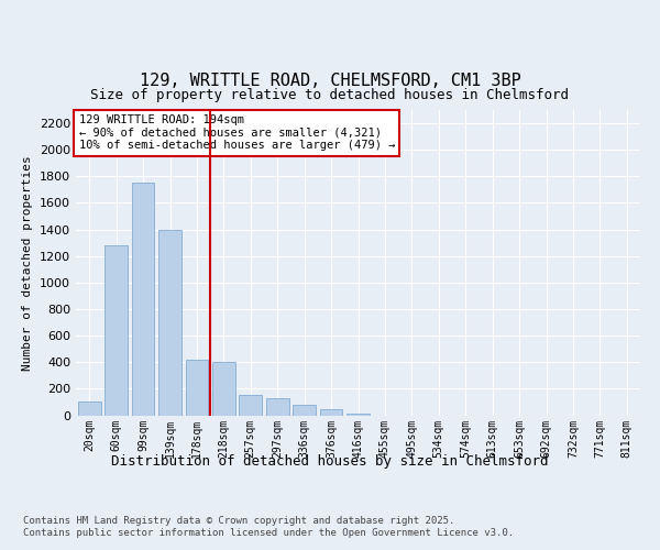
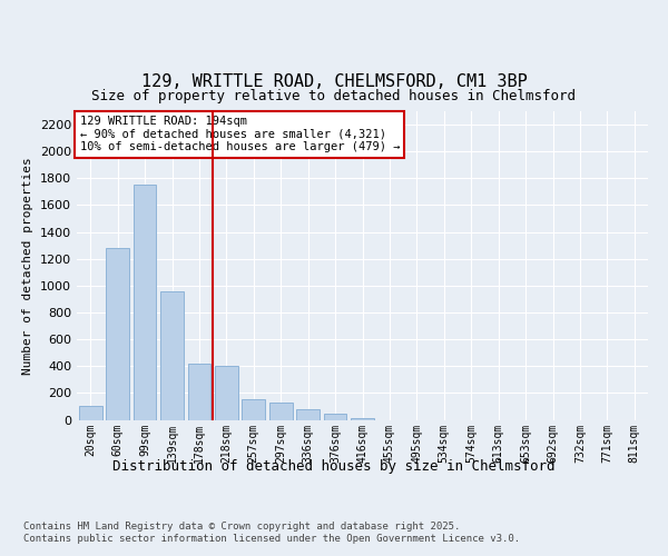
139sqm: 1400 -> 960
